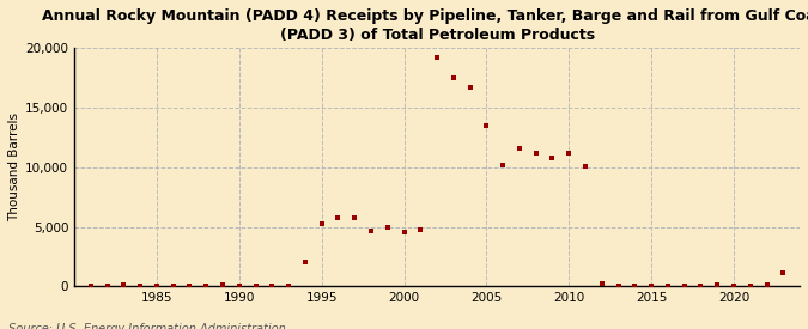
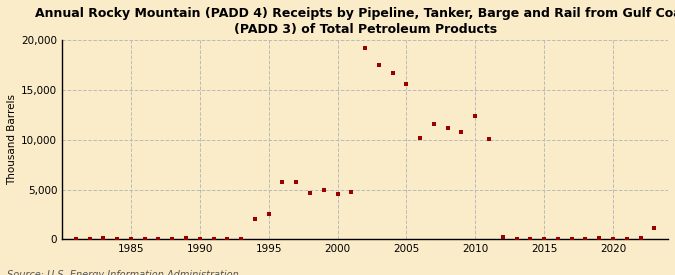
1995: 5,300 -> 2,600
2005: 13,500 -> 15,600
2010: 11,200 -> 12,400
